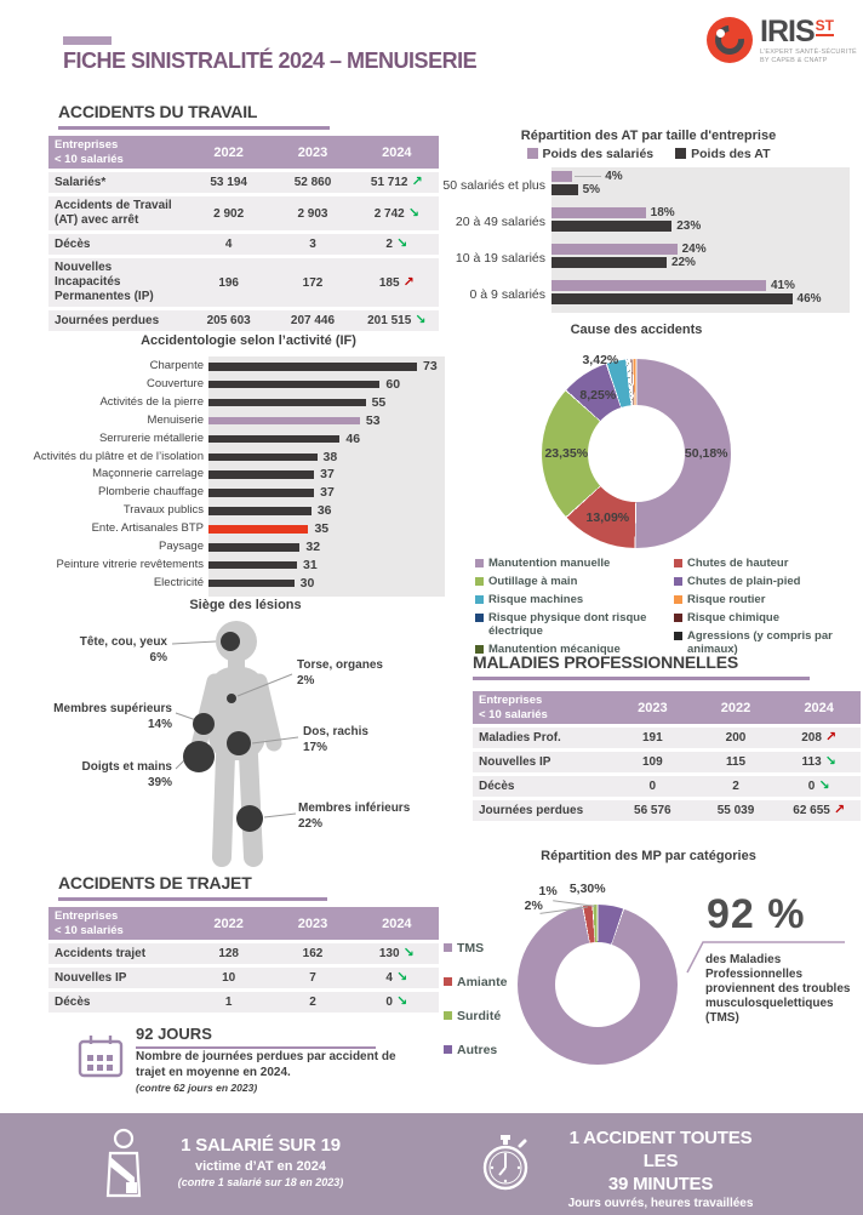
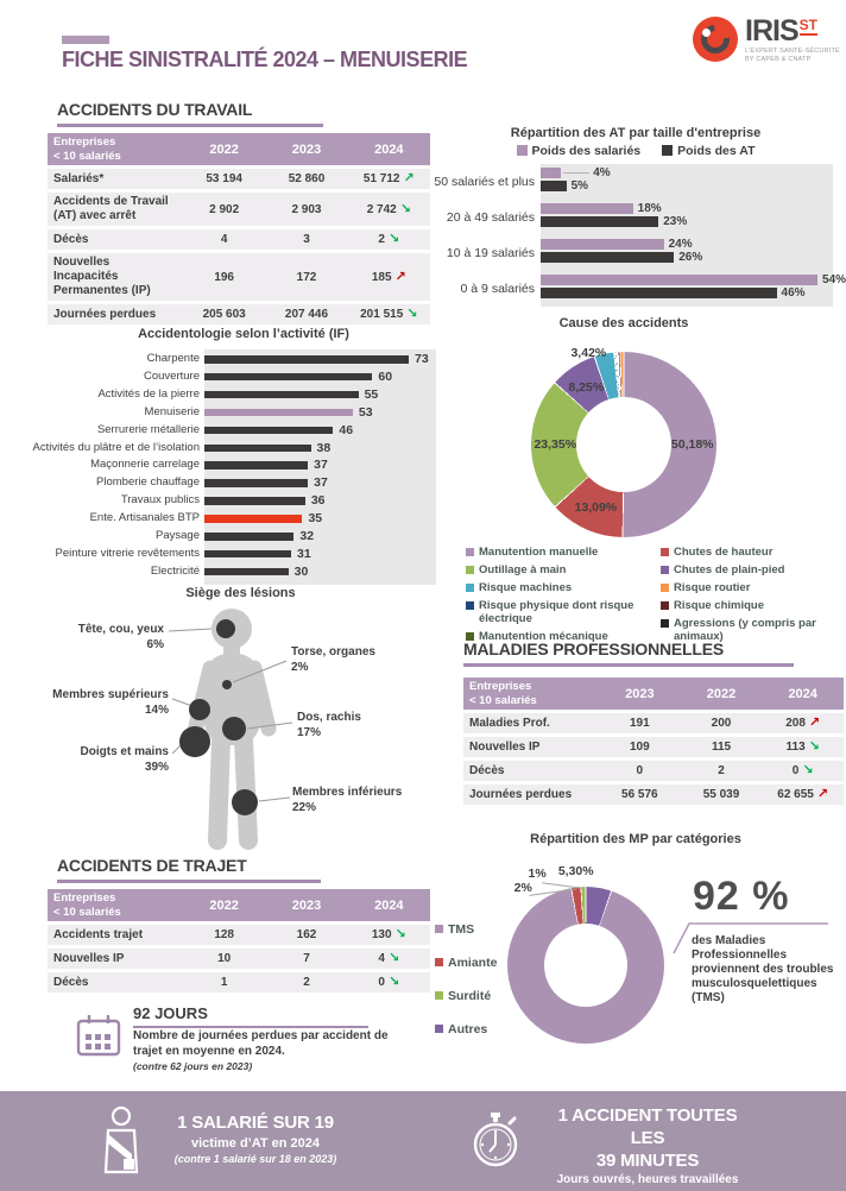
Répartition des AT par taille d'entreprise/Poids des AT/10 à 19 salariés: 22% -> 26%
Répartition des AT par taille d'entreprise/Poids des salariés/0 à 9 salariés: 41% -> 54%
